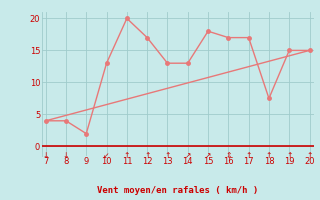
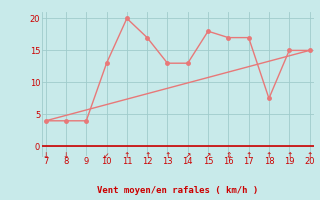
9: 2.0 -> 4.0
